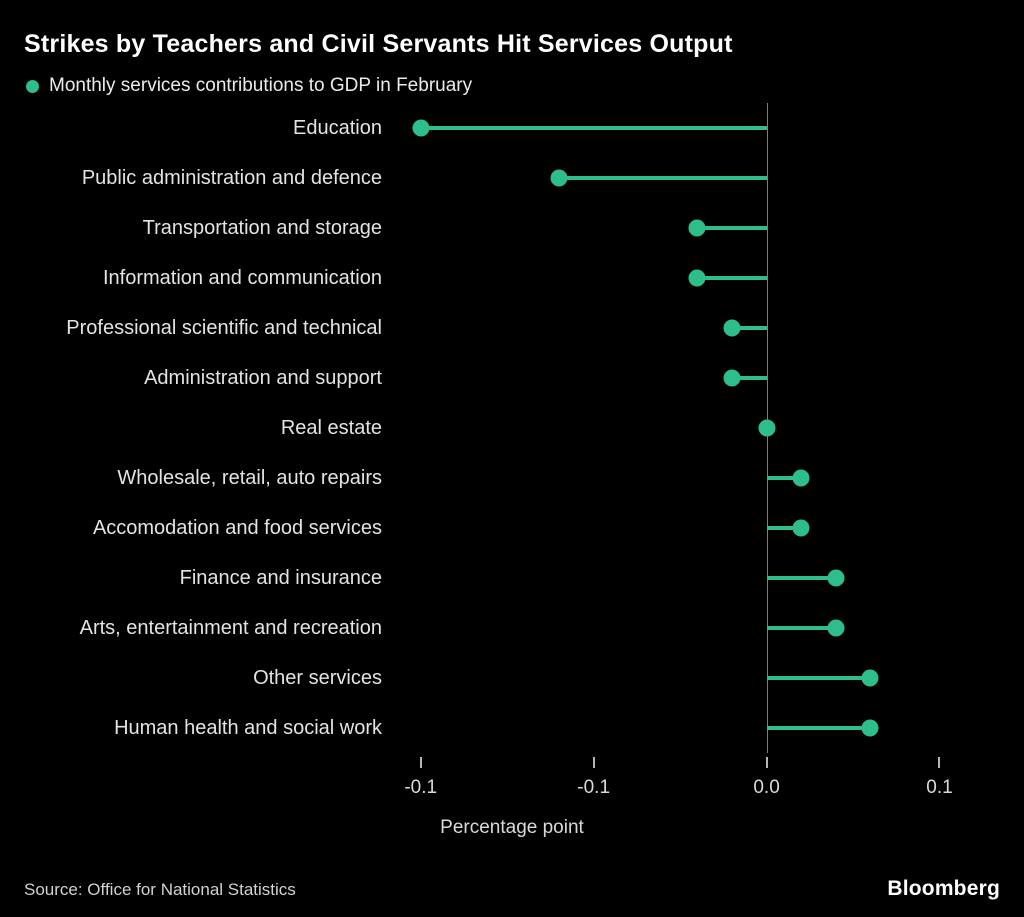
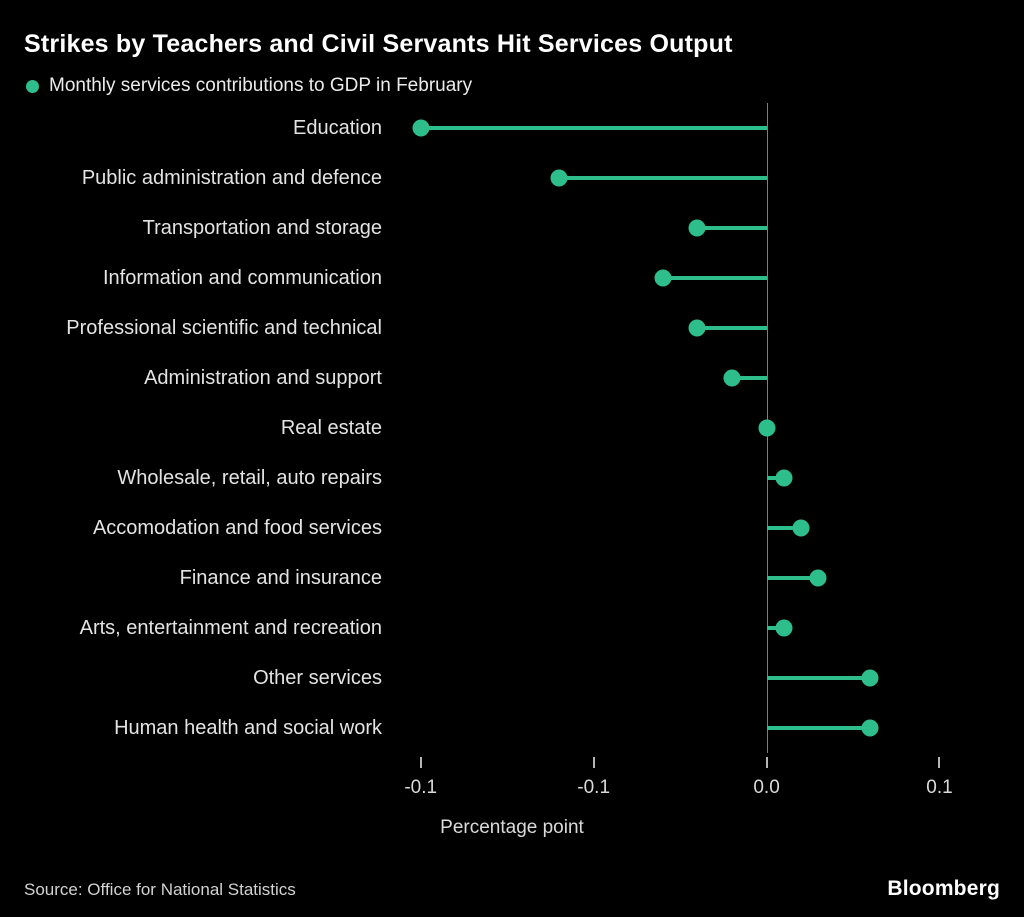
Information and communication: -0.04 -> -0.06
Professional scientific and technical: -0.02 -> -0.04
Wholesale, retail, auto repairs: 0.02 -> 0.01
Finance and insurance: 0.04 -> 0.03
Arts, entertainment and recreation: 0.04 -> 0.01
